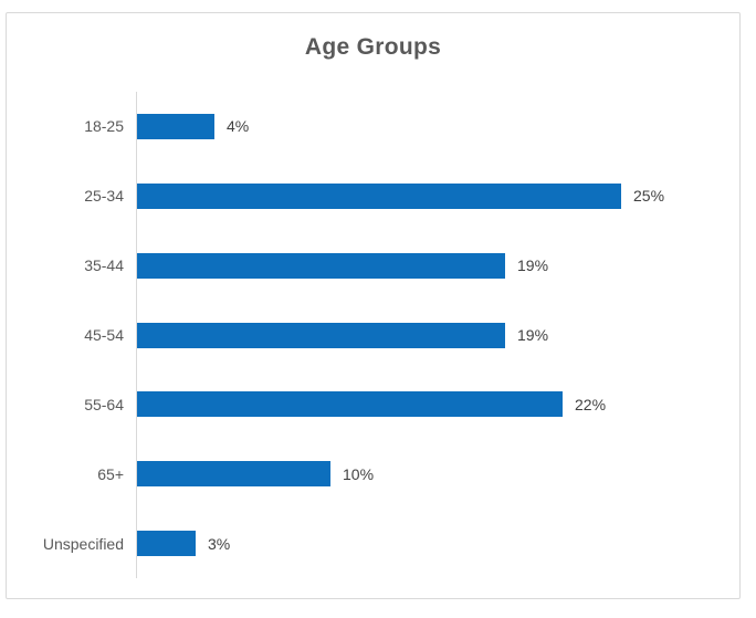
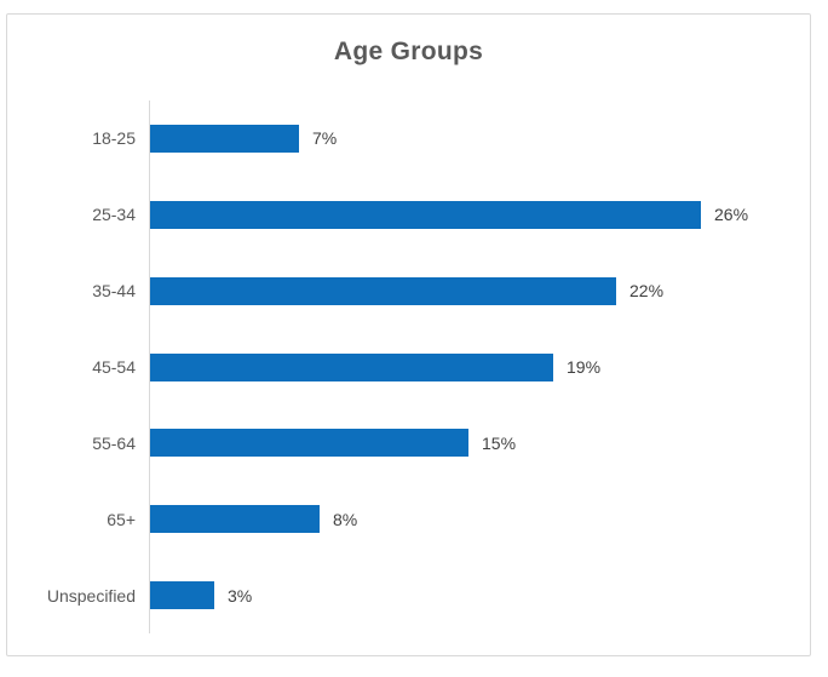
18-25: 4% -> 7%
25-34: 25% -> 26%
35-44: 19% -> 22%
55-64: 22% -> 15%
65+: 10% -> 8%
